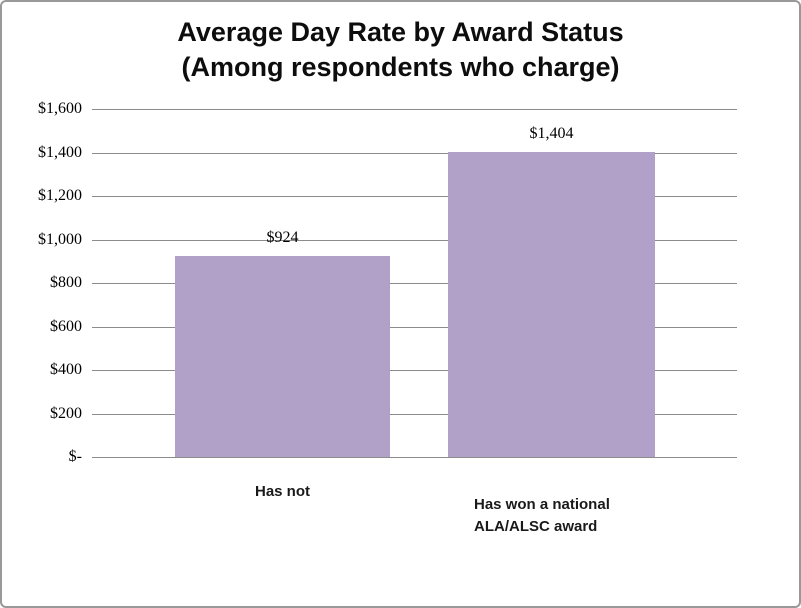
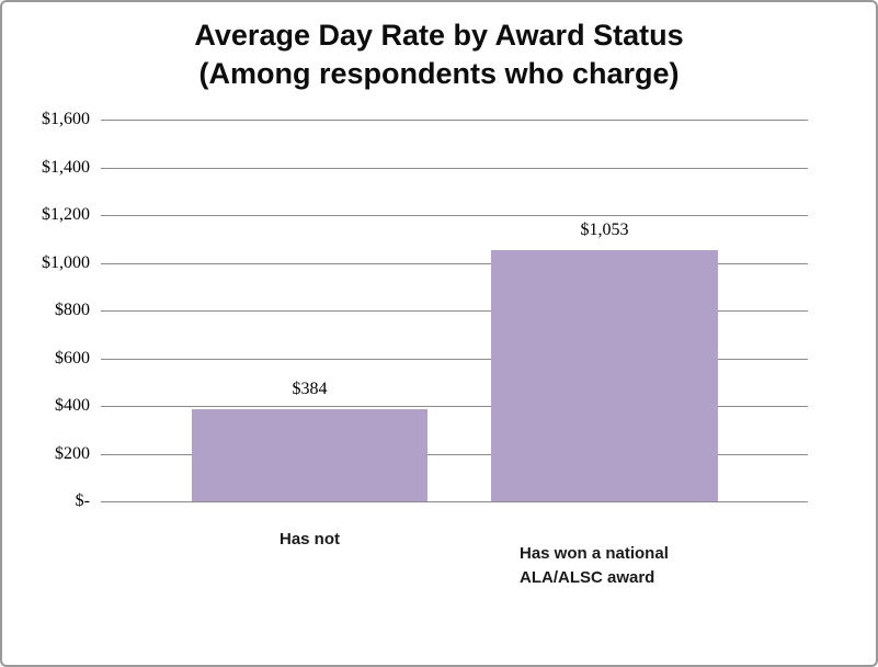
Has not: $924 -> $384
Has won a national ALA/ALSC award: $1,404 -> $1,053
